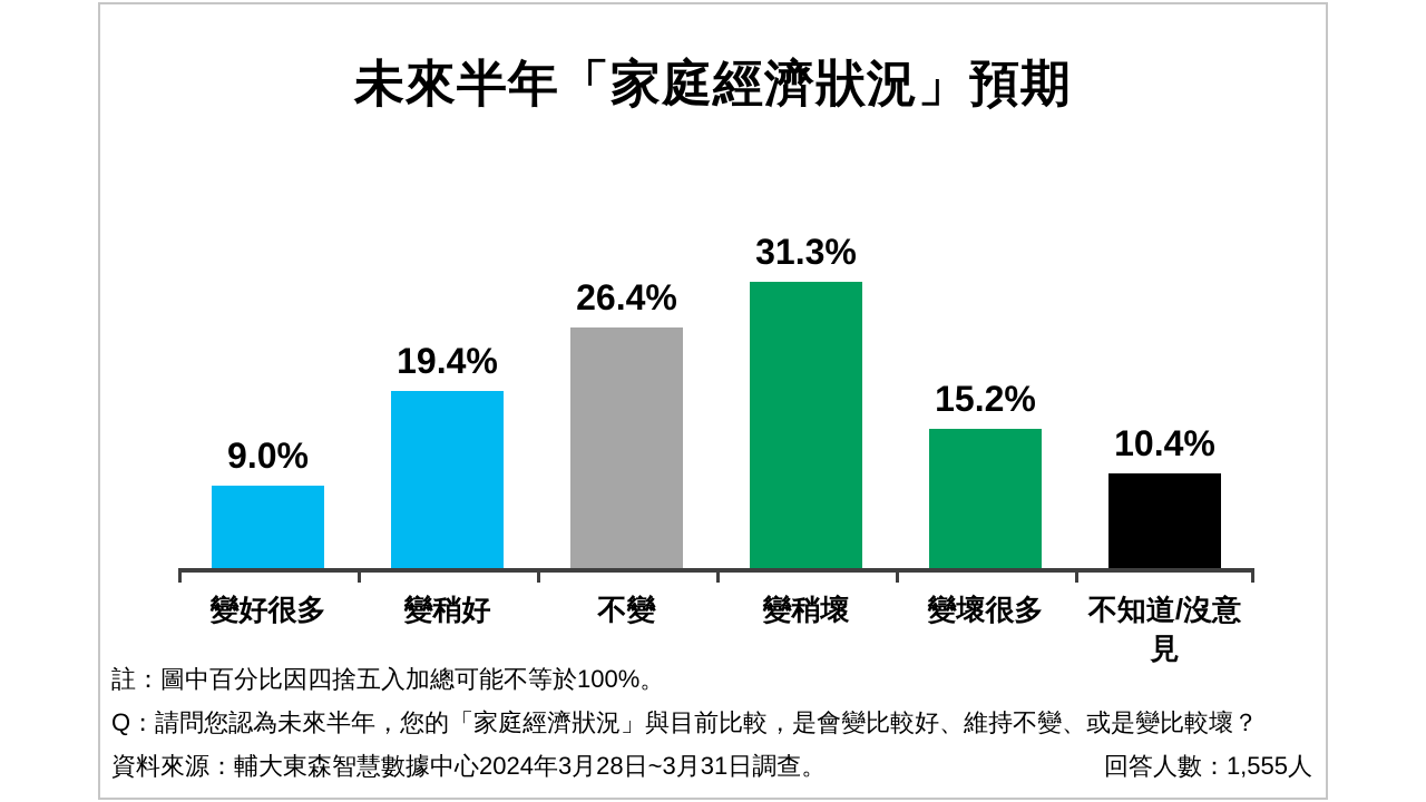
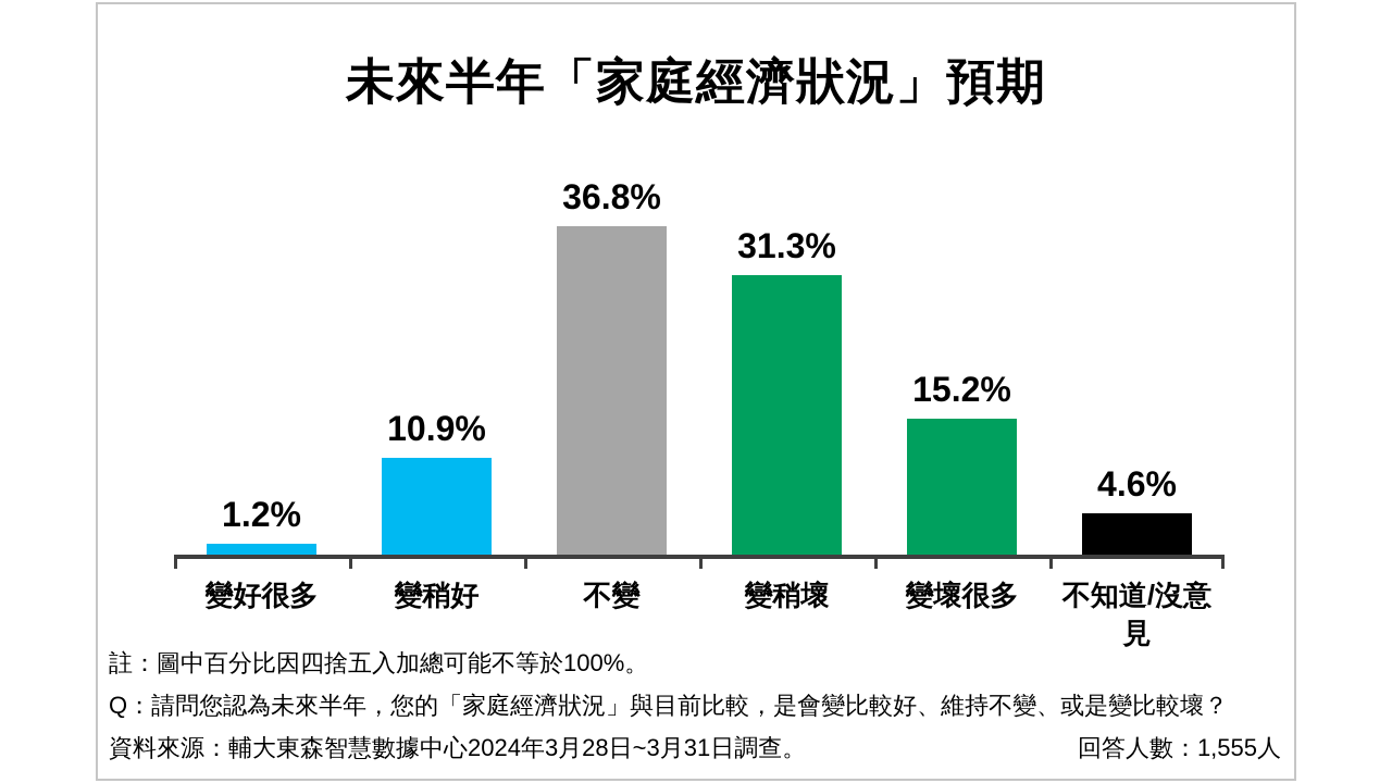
變好很多: 9.0% -> 1.2%
變稍好: 19.4% -> 10.9%
不變: 26.4% -> 36.8%
不知道/沒意見: 10.4% -> 4.6%
